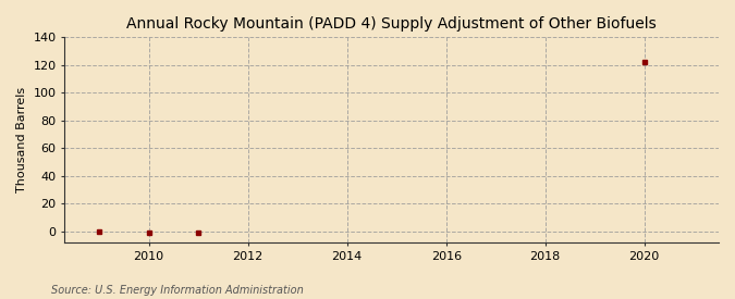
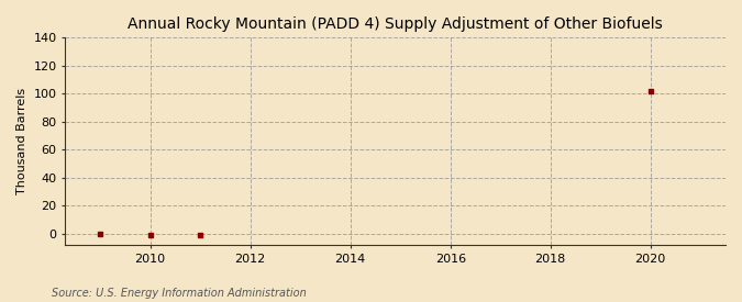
2020: 122 -> 102
